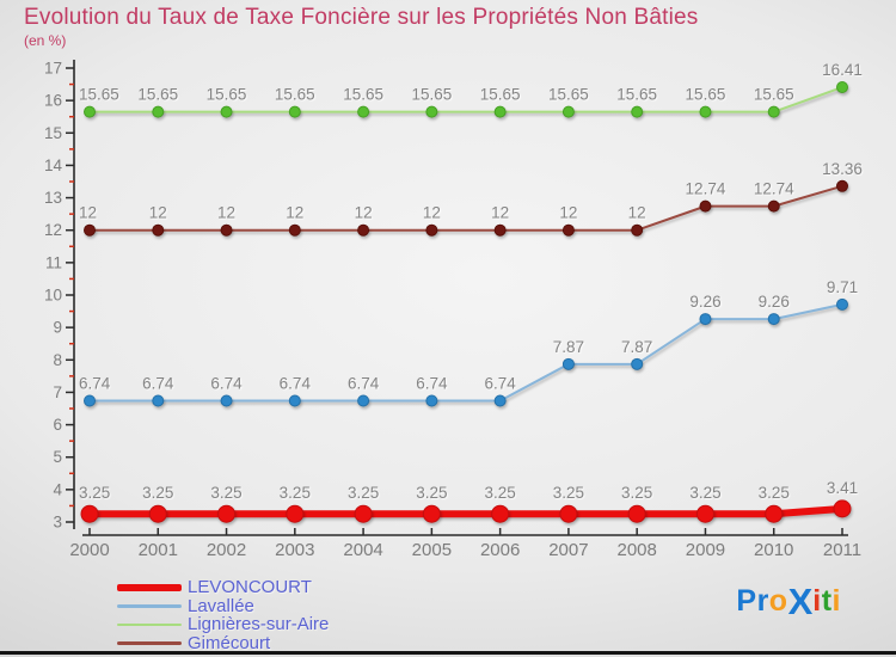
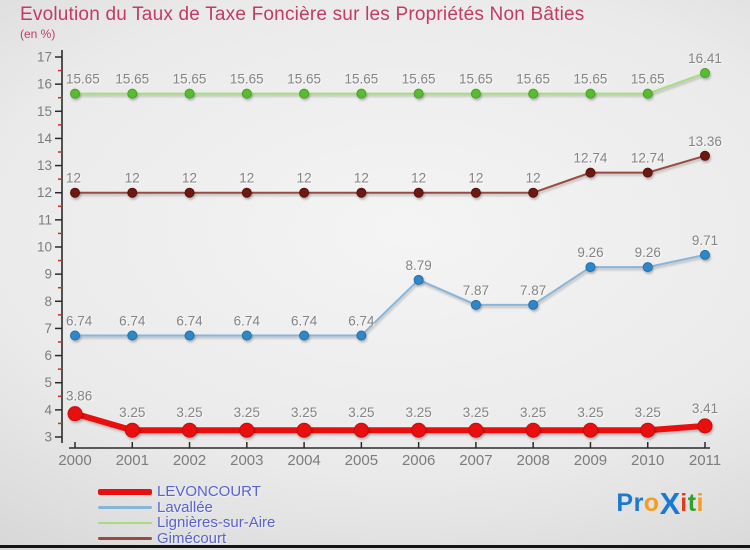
LEVONCOURT/2000: 3.25 -> 3.86
Lavallée/2006: 6.74 -> 8.79
